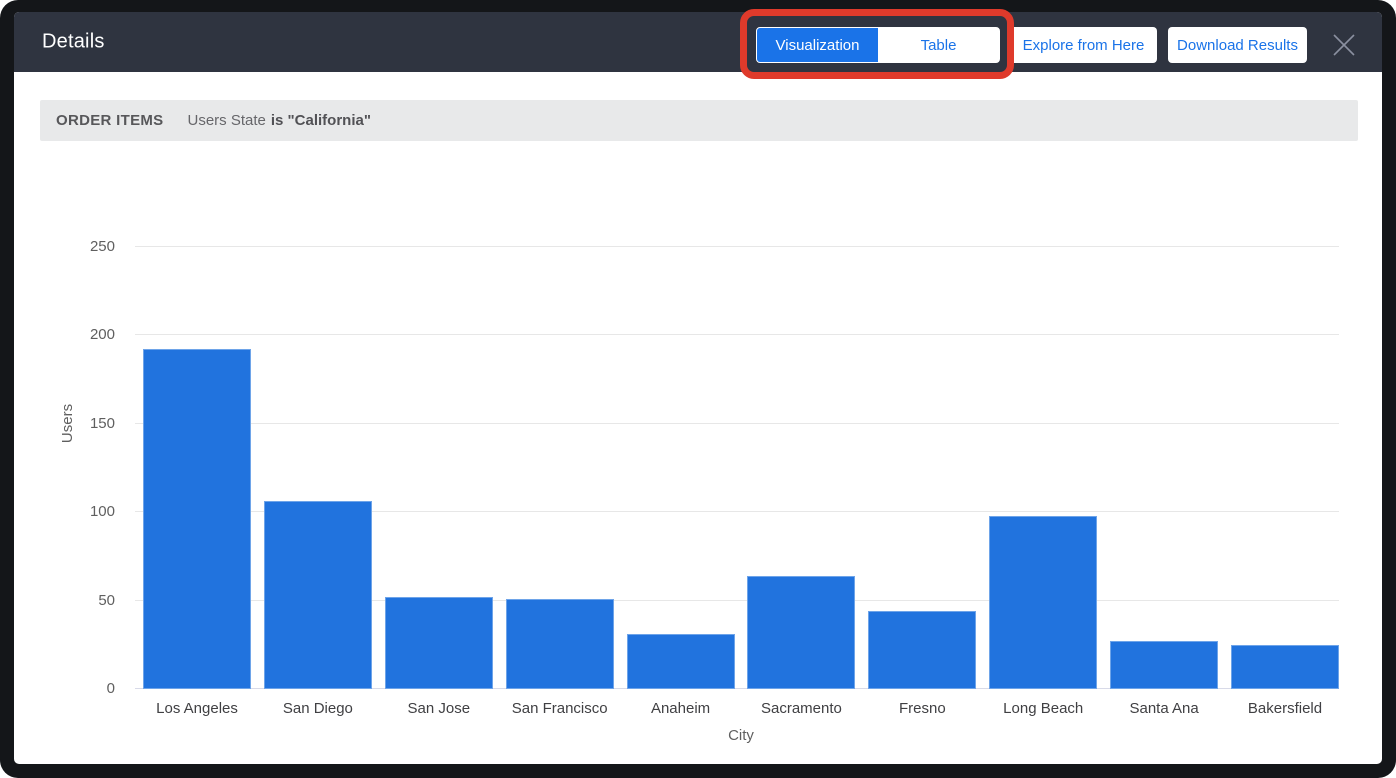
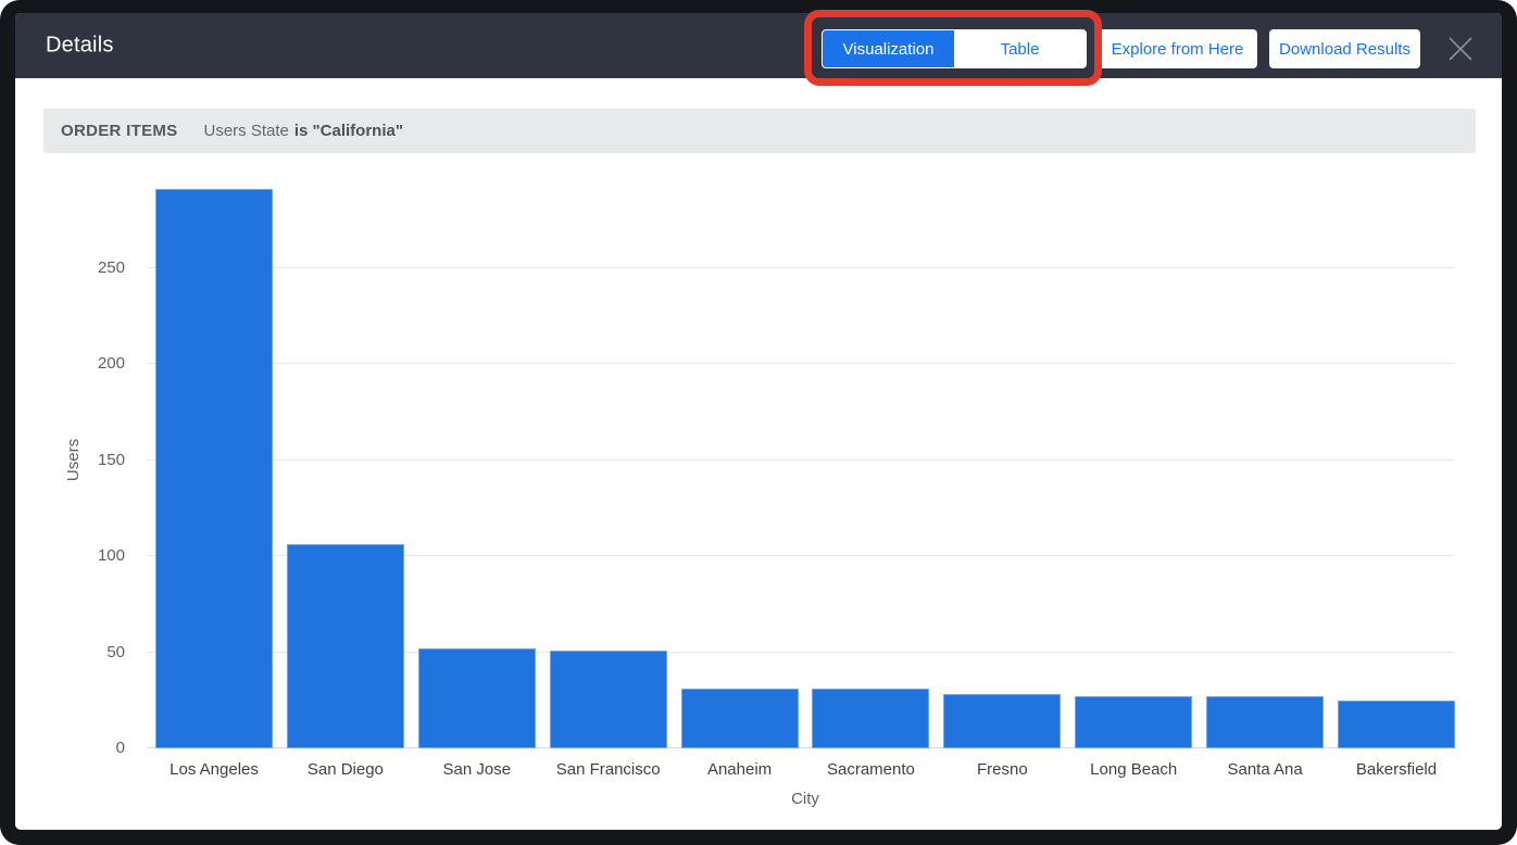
Los Angeles: 192 -> 291
Sacramento: 64 -> 31
Fresno: 44 -> 28
Long Beach: 98 -> 27
